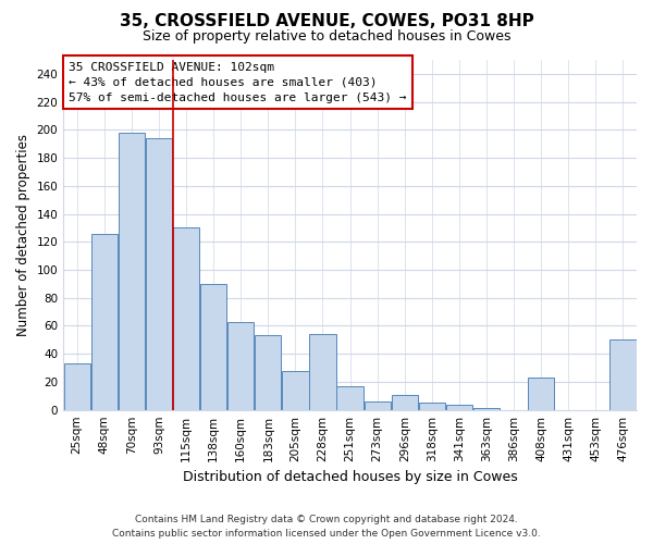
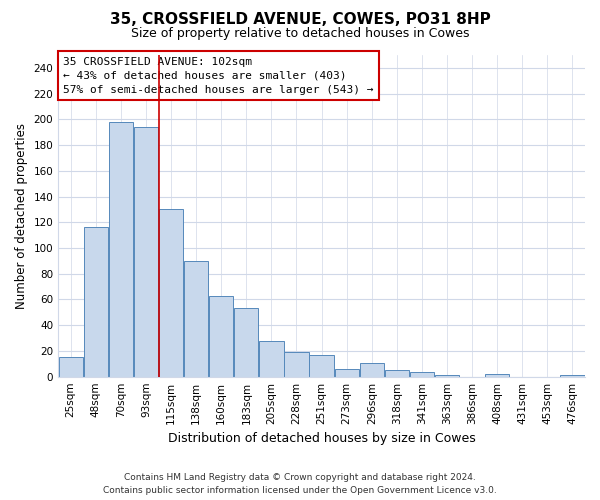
25sqm: 33 -> 15
48sqm: 126 -> 116
228sqm: 54 -> 19
408sqm: 23 -> 2
476sqm: 50 -> 1
